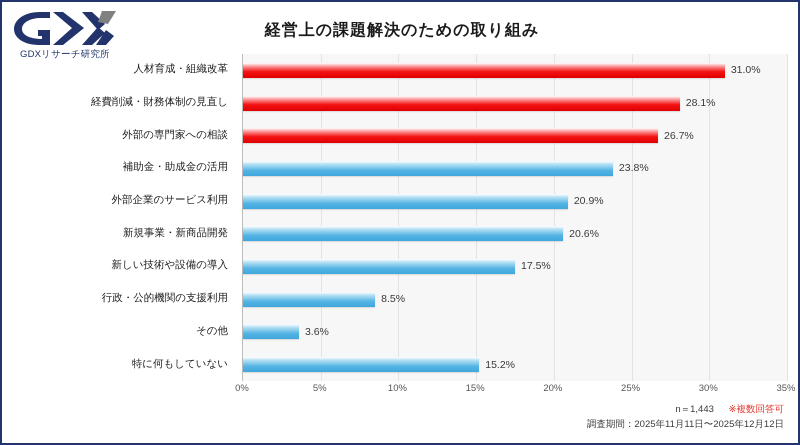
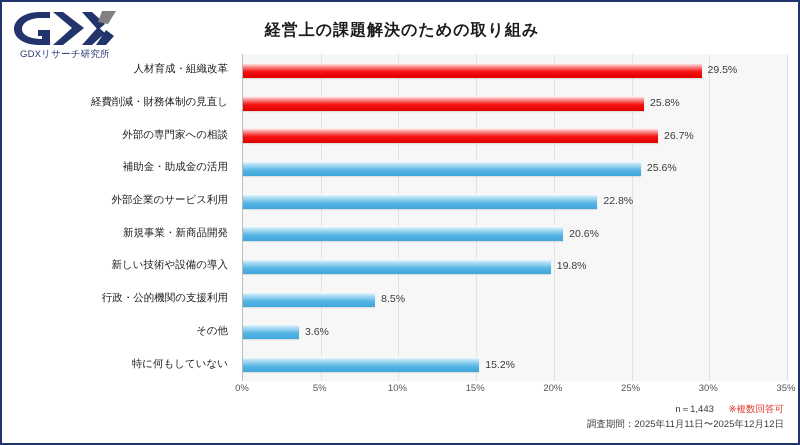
人材育成・組織改革: 31.0% -> 29.5%
経費削減・財務体制の見直し: 28.1% -> 25.8%
補助金・助成金の活用: 23.8% -> 25.6%
外部企業のサービス利用: 20.9% -> 22.8%
新しい技術や設備の導入: 17.5% -> 19.8%
